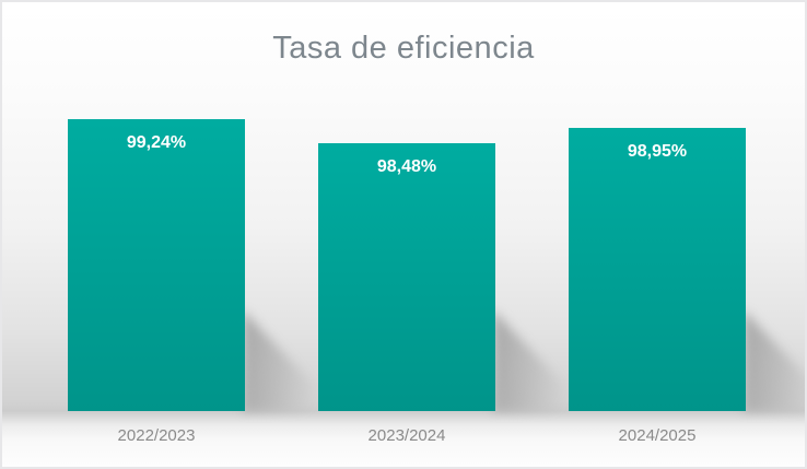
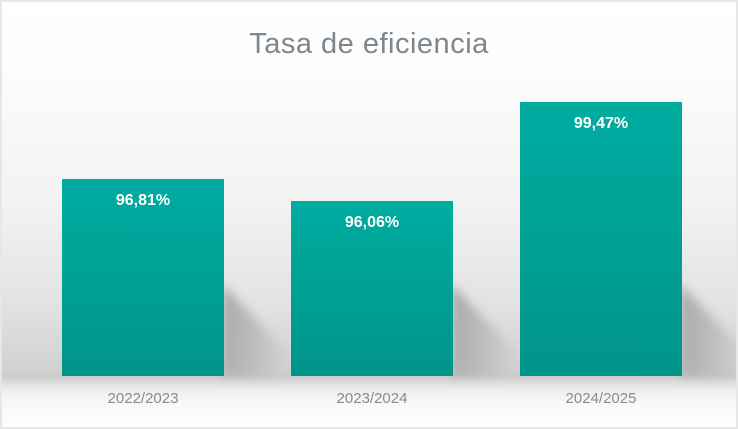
2022/2023: 99,24% -> 96,81%
2023/2024: 98,48% -> 96,06%
2024/2025: 98,95% -> 99,47%
